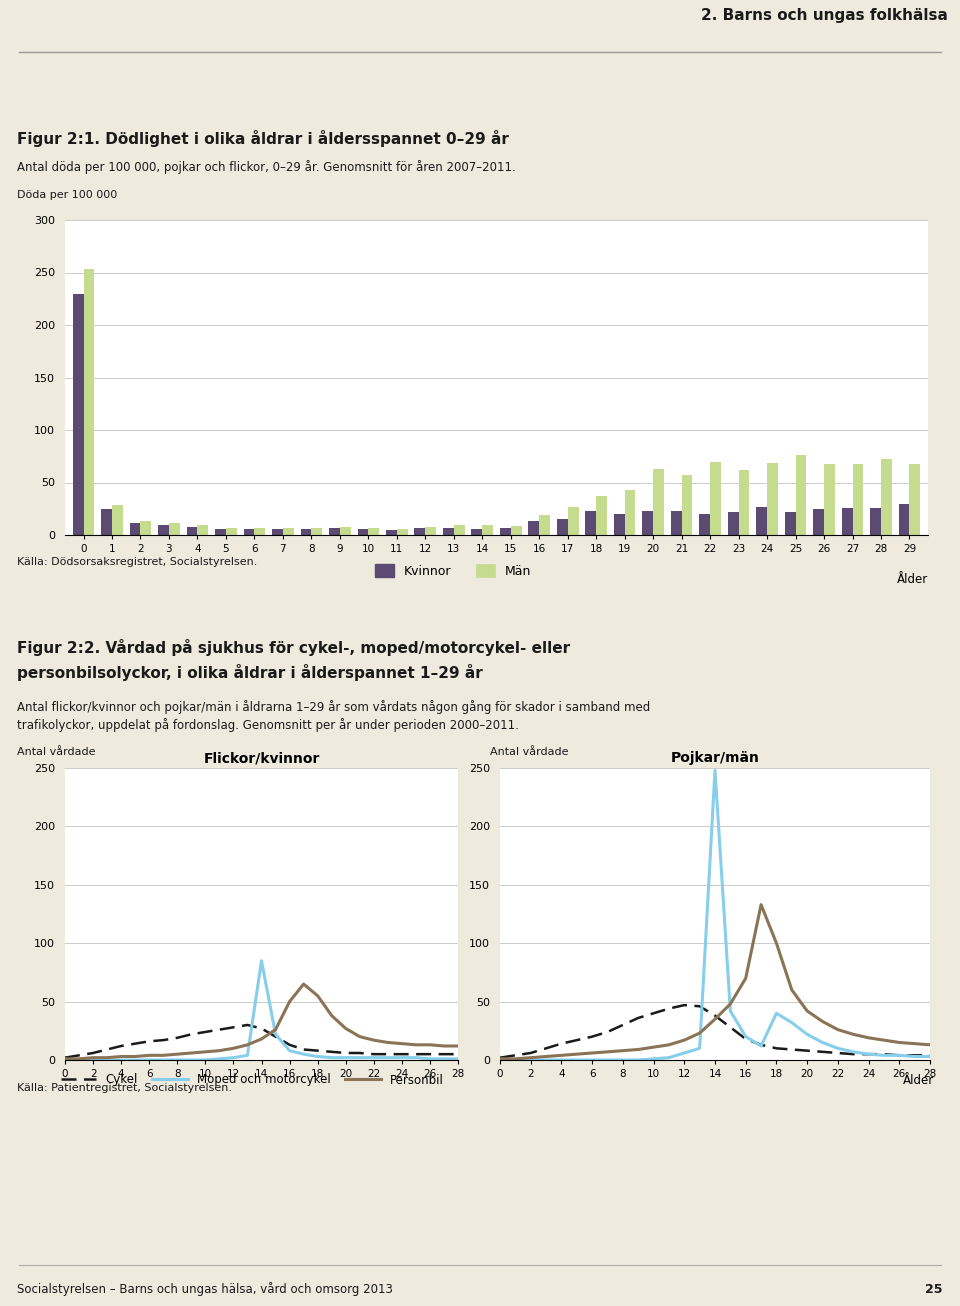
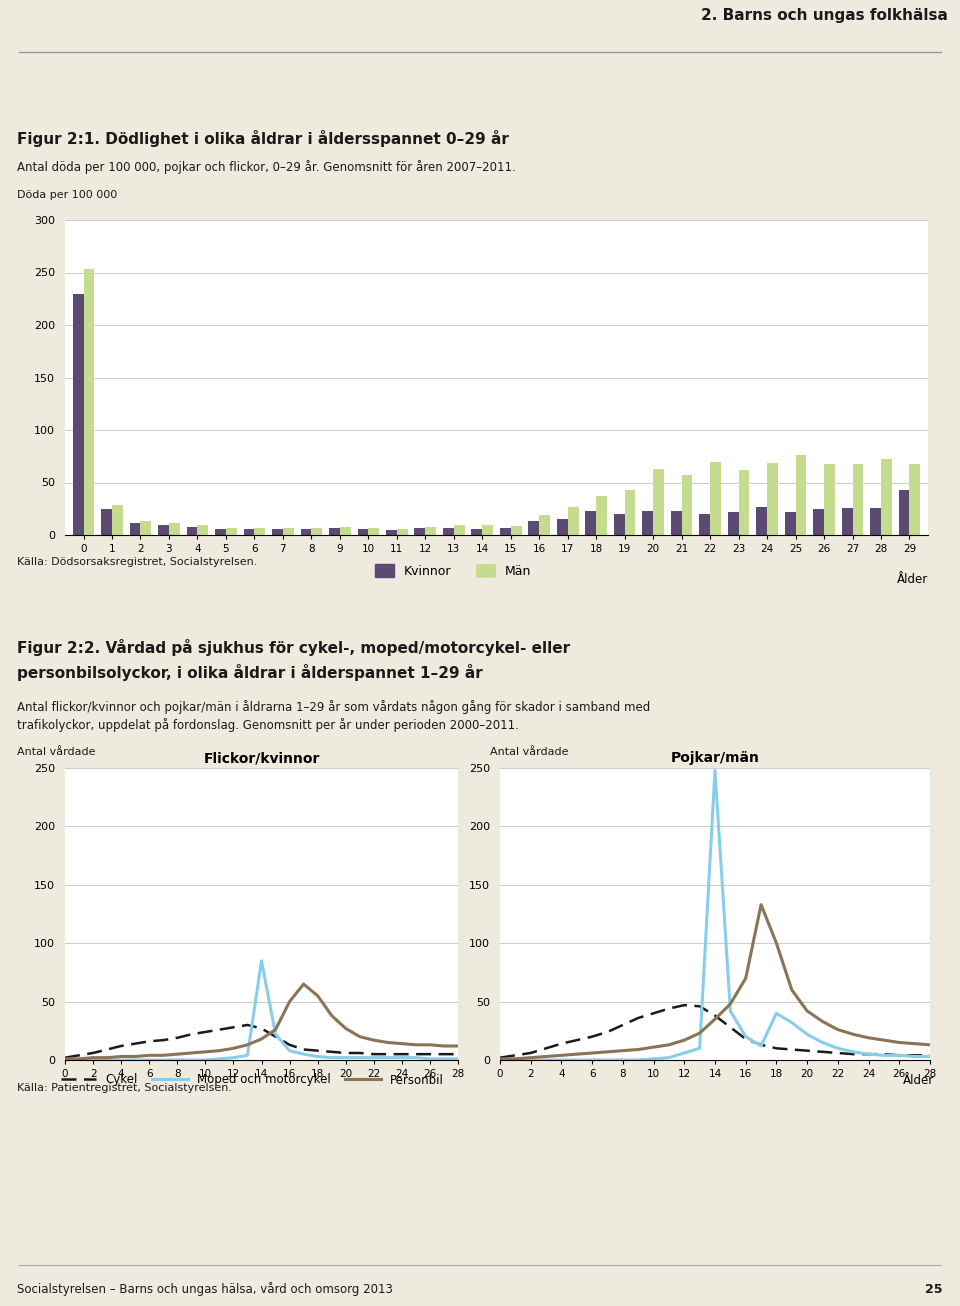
Kvinnor/29: 30 -> 43
